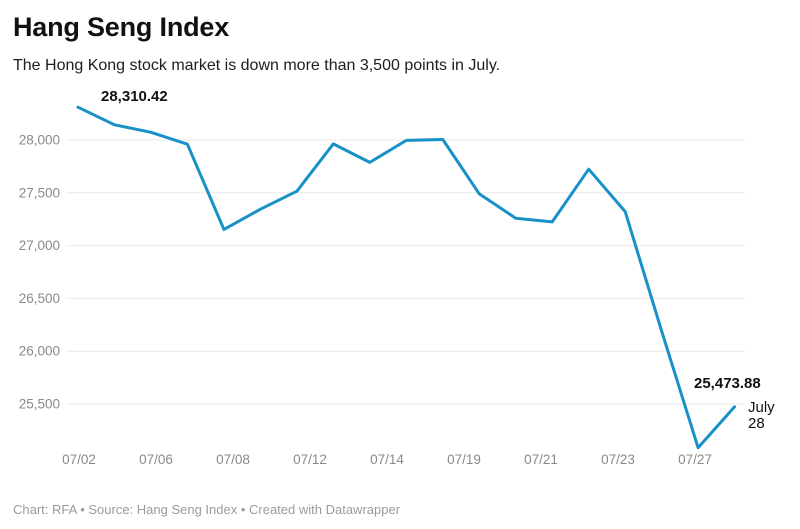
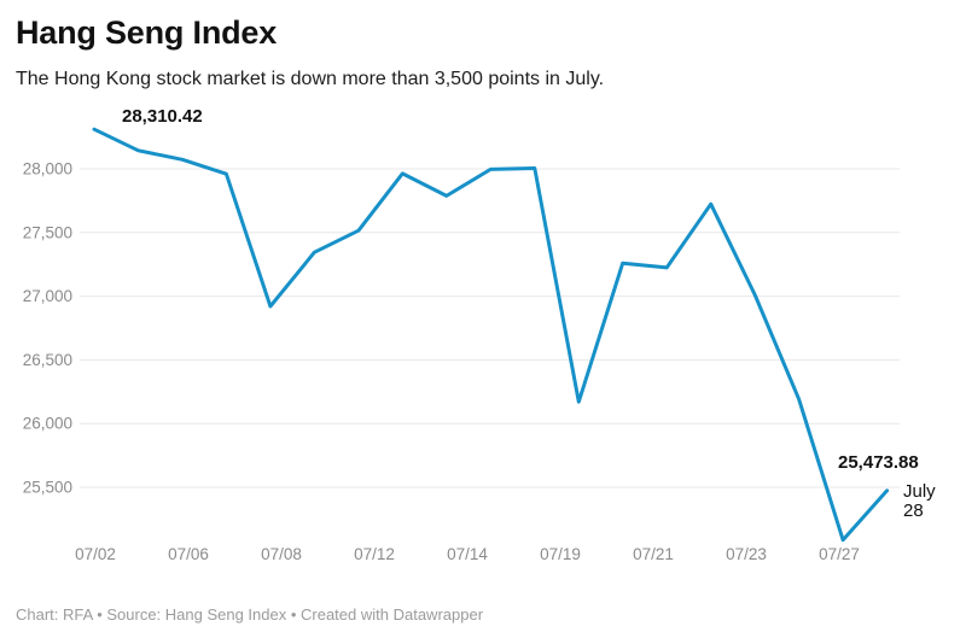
07/08: 27150 -> 26920
07/19: 27490 -> 26170
07/23: 27320 -> 27010
